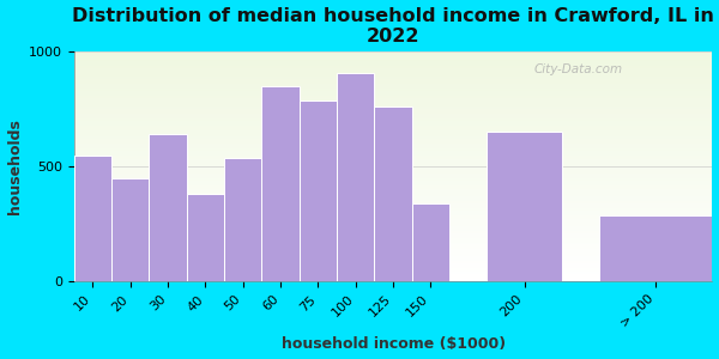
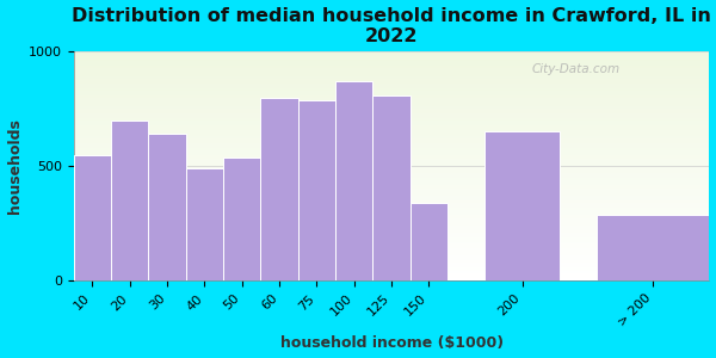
20: 450 -> 700
40: 380 -> 490
60: 850 -> 800
100: 910 -> 870
125: 760 -> 810
